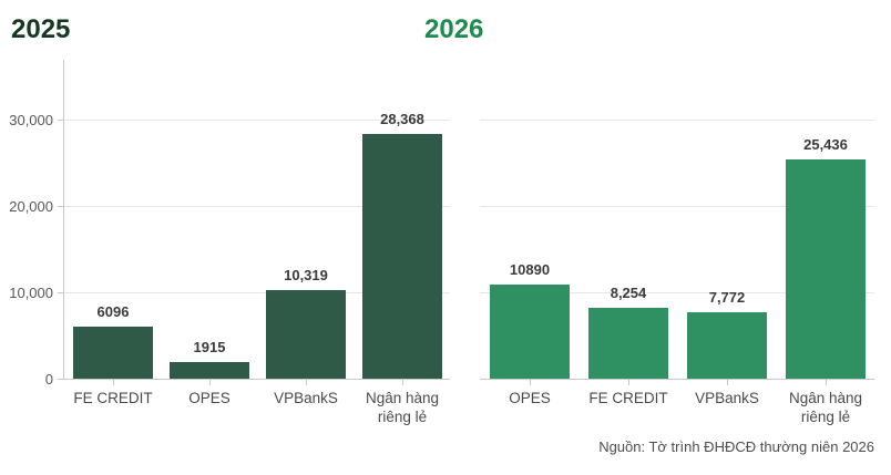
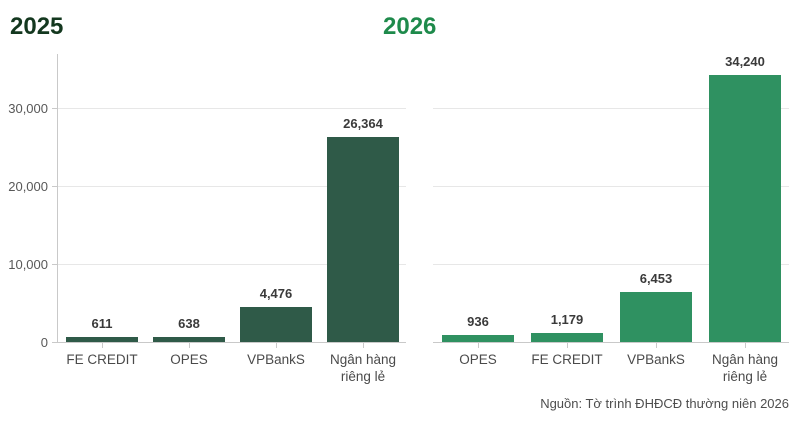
2025/FE CREDIT: 6096 -> 611
2025/OPES: 1915 -> 638
2025/VPBankS: 10,319 -> 4,476
2025/Ngân hàng riêng lẻ: 28,368 -> 26,364
2026/OPES: 10890 -> 936
2026/FE CREDIT: 8,254 -> 1,179
2026/VPBankS: 7,772 -> 6,453
2026/Ngân hàng riêng lẻ: 25,436 -> 34,240
